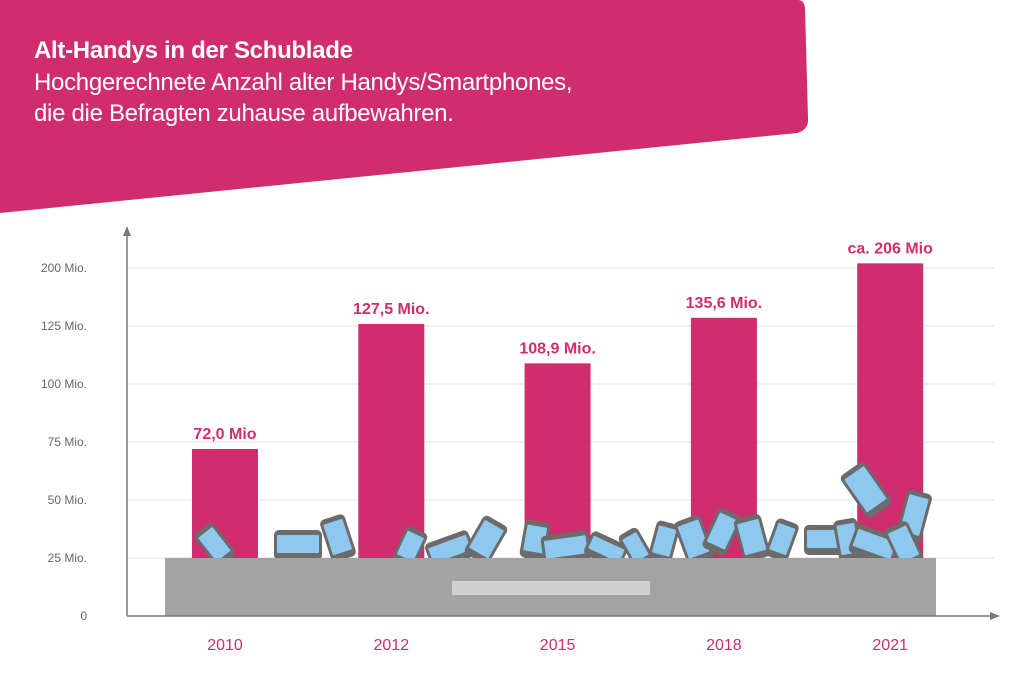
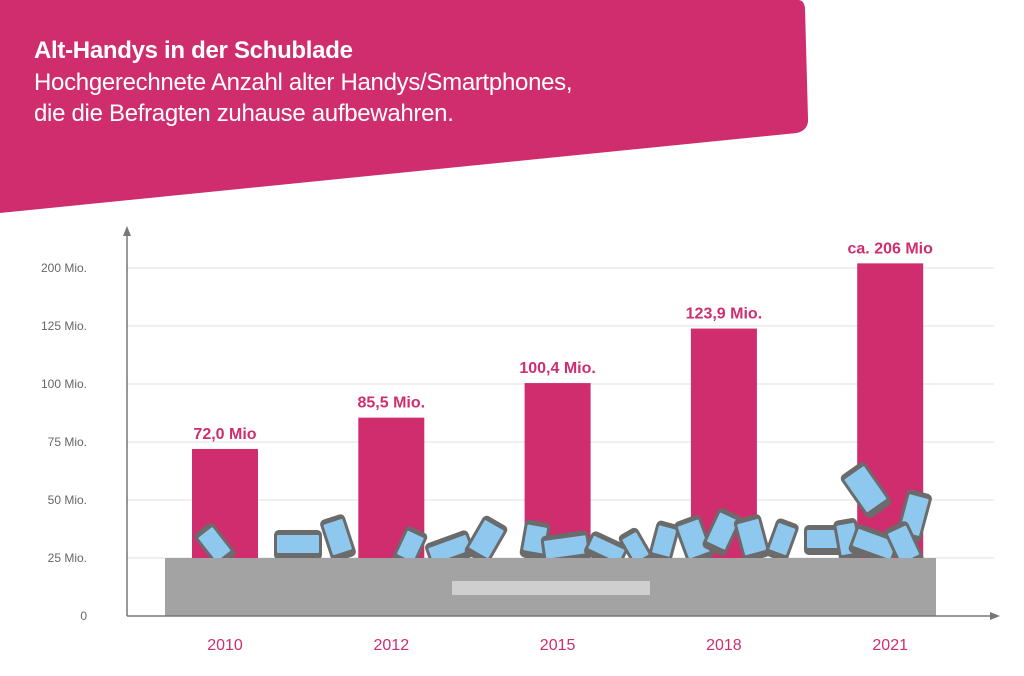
2012: 127,5 -> 85,5
2015: 108,9 -> 100,4
2018: 135,6 -> 123,9
